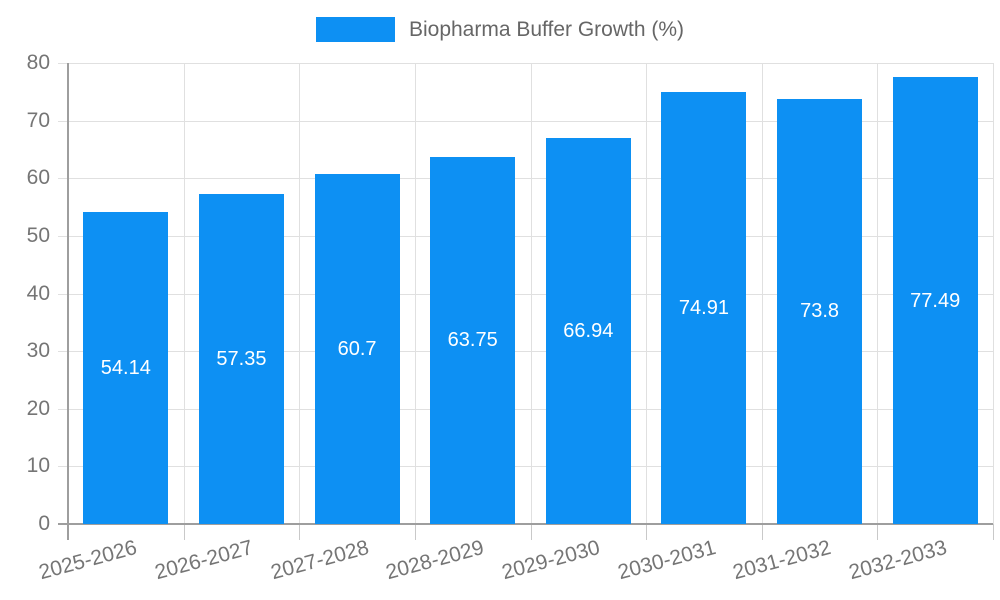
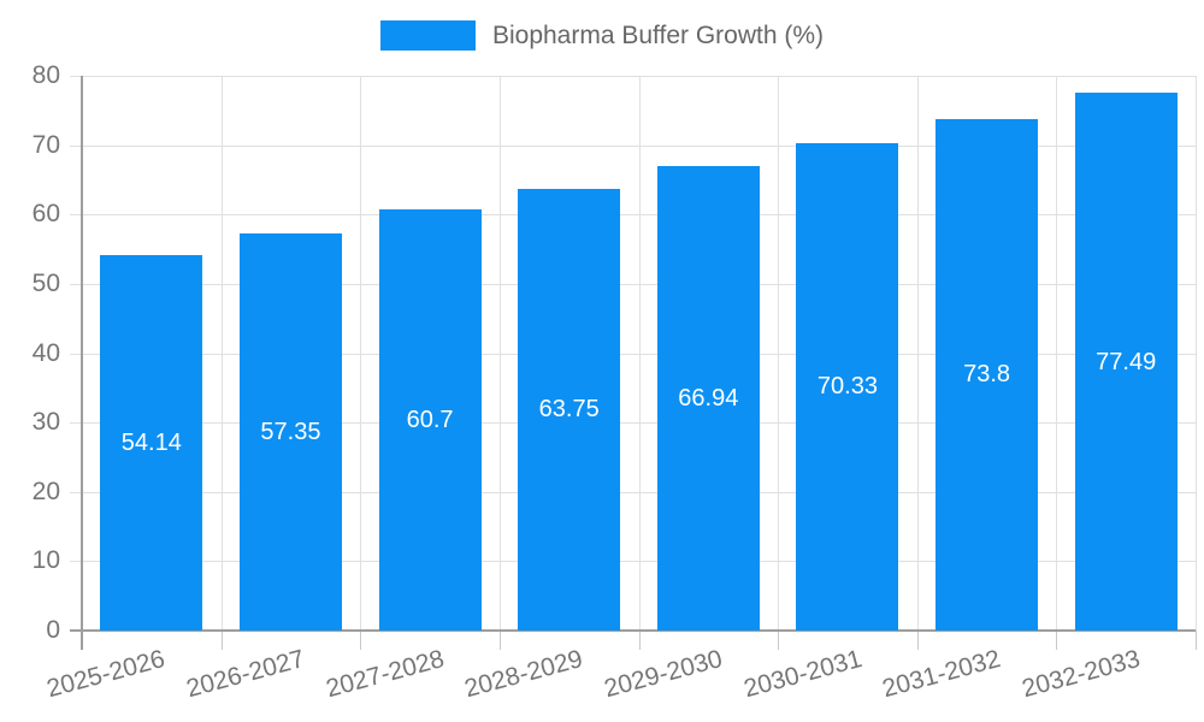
2030-2031: 74.91 -> 70.33
